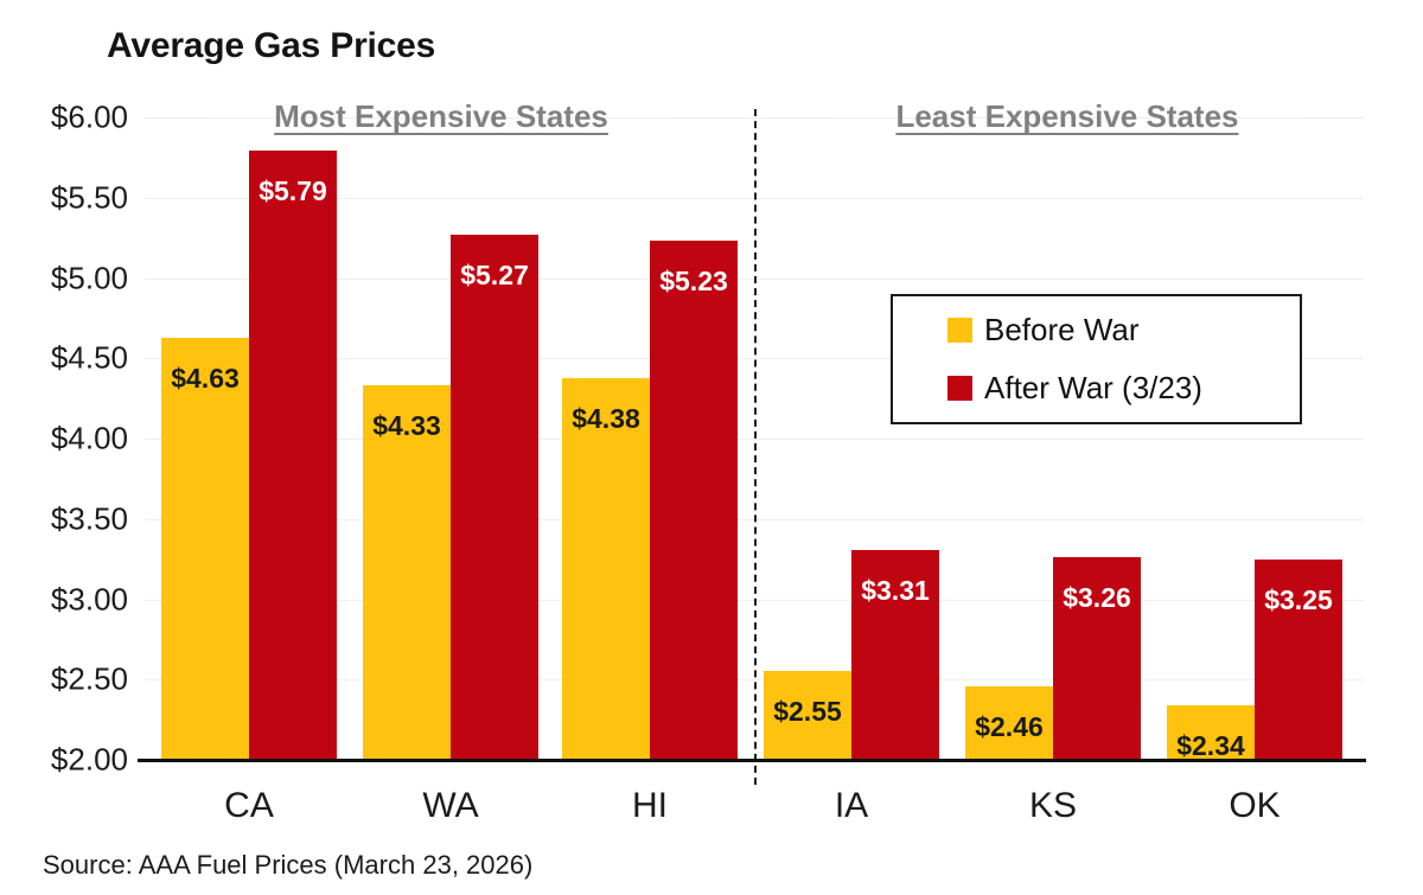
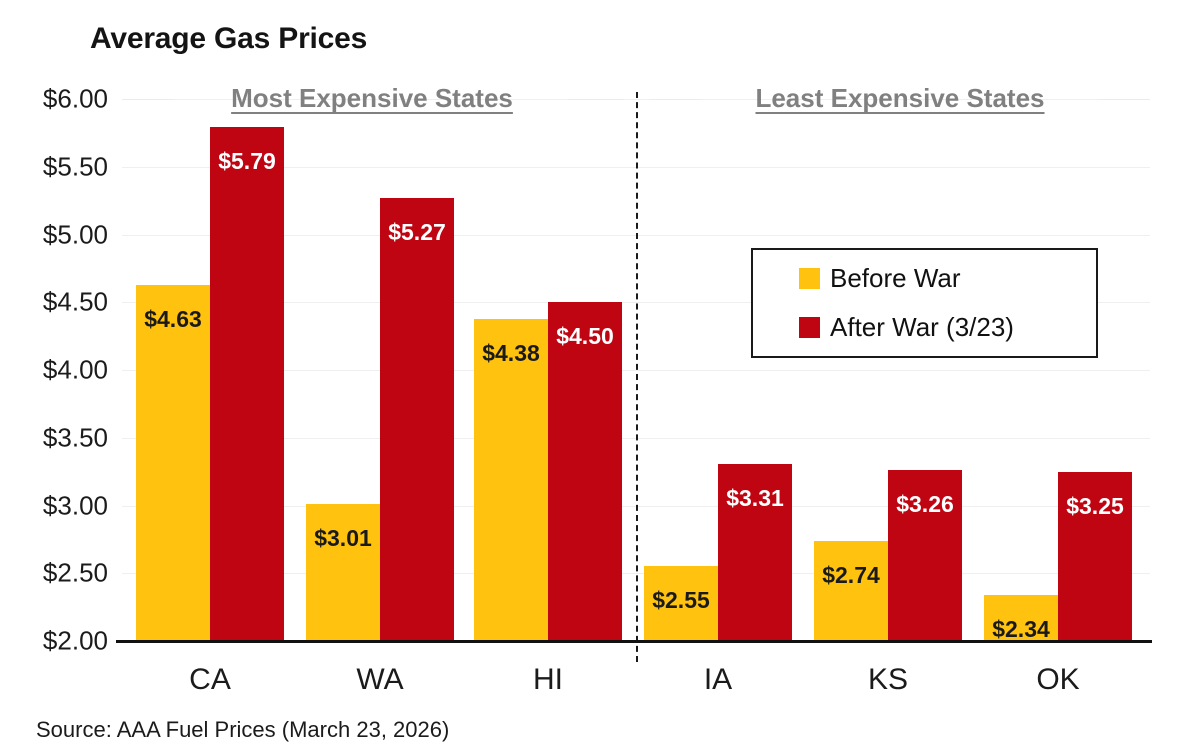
Before War/WA: $4.33 -> $3.01
After War (3/23)/HI: $5.23 -> $4.50
Before War/KS: $2.46 -> $2.74
